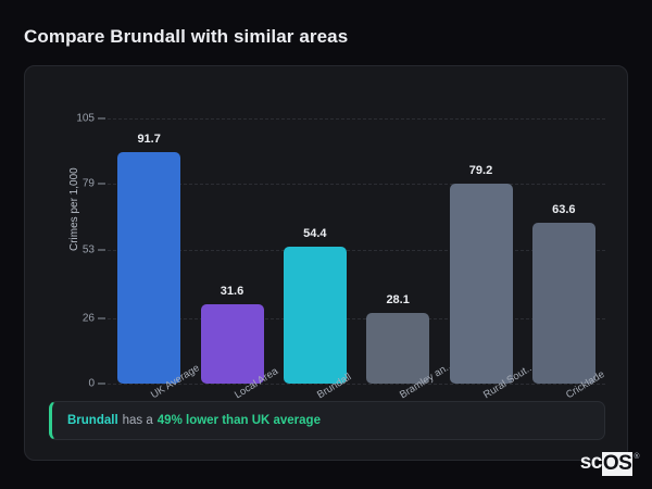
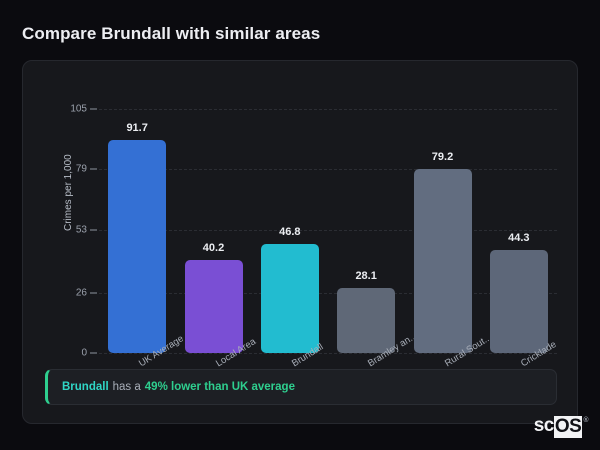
Local Area: 31.6 -> 40.2
Brundall: 54.4 -> 46.8
Cricklade: 63.6 -> 44.3
